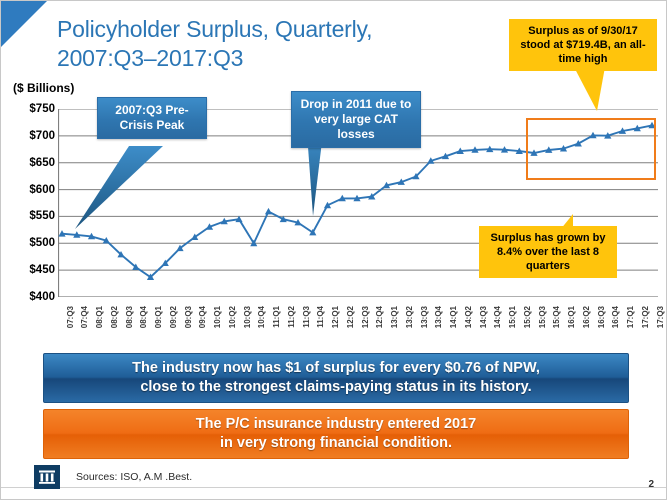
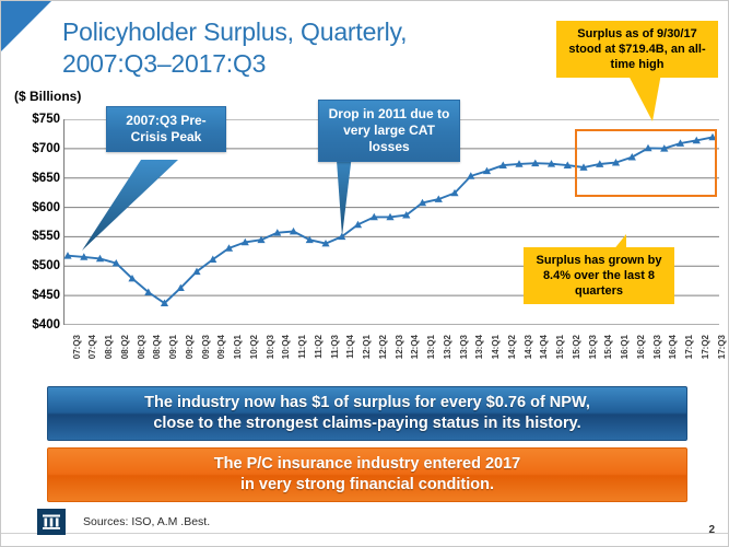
10:Q4: $500 -> $560
11:Q4: $520 -> $550
